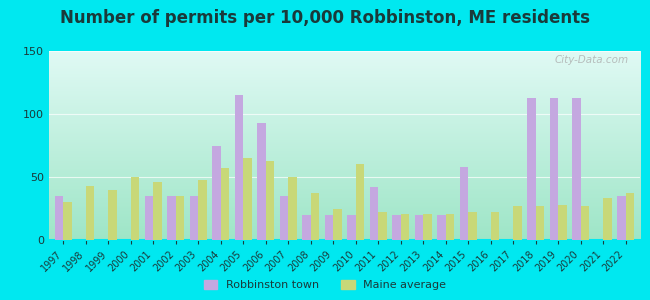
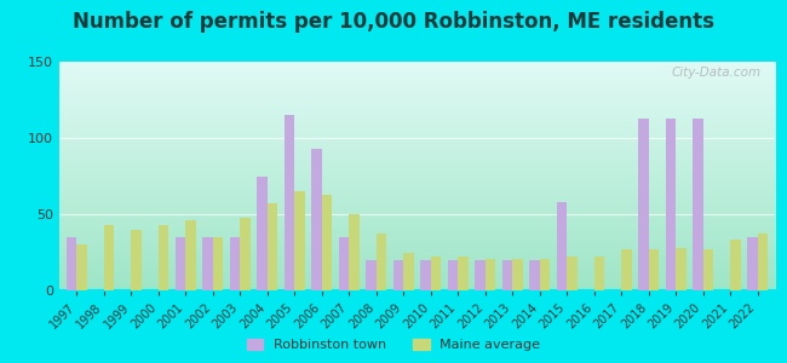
Maine average/2000: 50 -> 43
Maine average/2010: 60 -> 22
Robbinston town/2011: 42 -> 20
